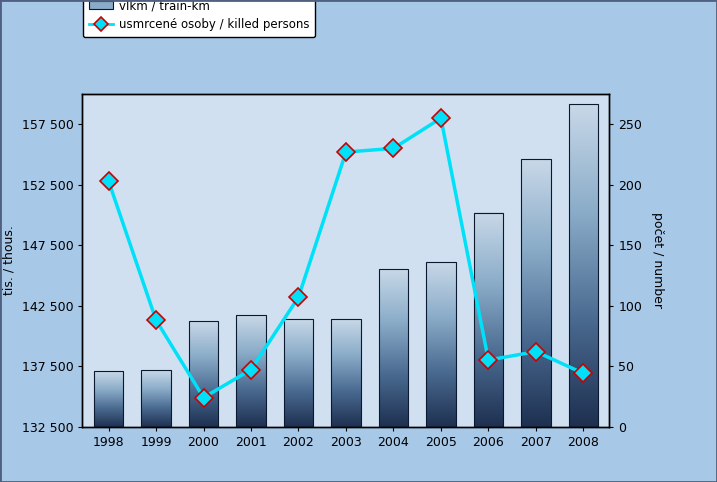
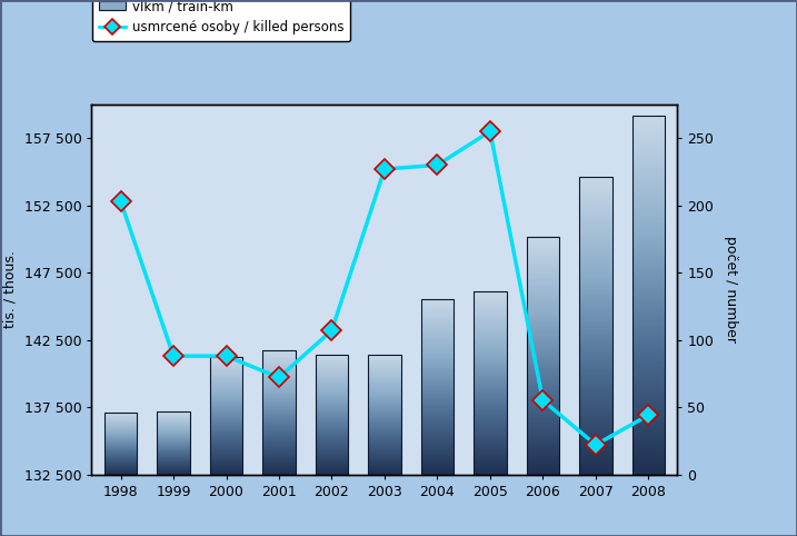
2000: 24 -> 88
2001: 47 -> 72
2007: 62 -> 22
